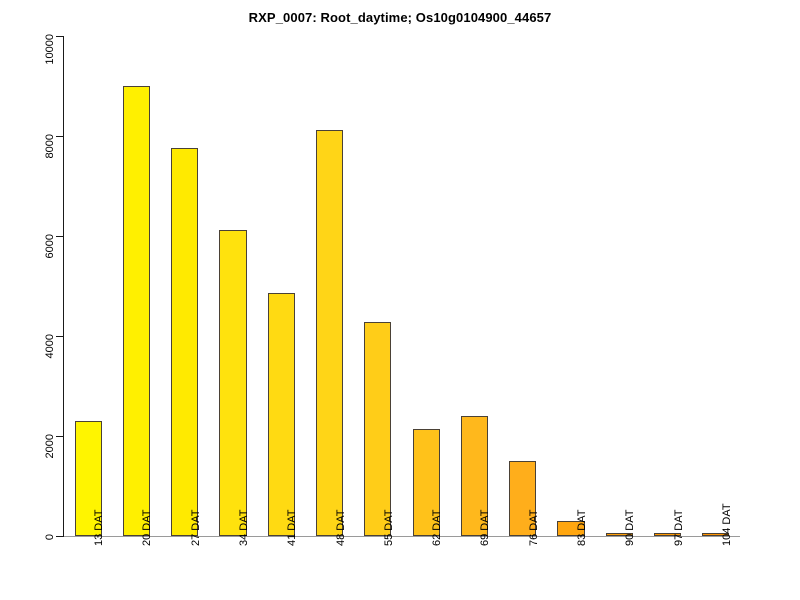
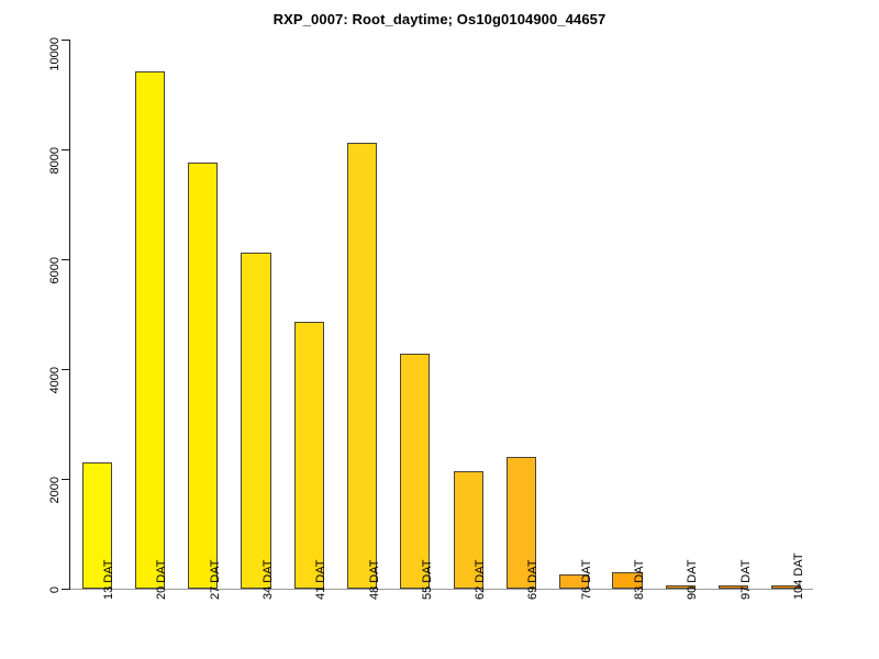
20 DAT: 9000 -> 9400
76 DAT: 1500 -> 300
